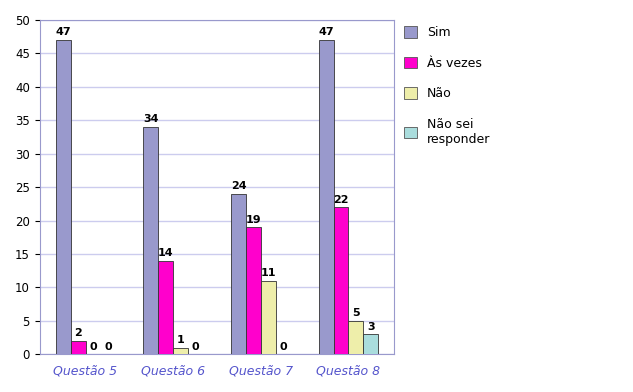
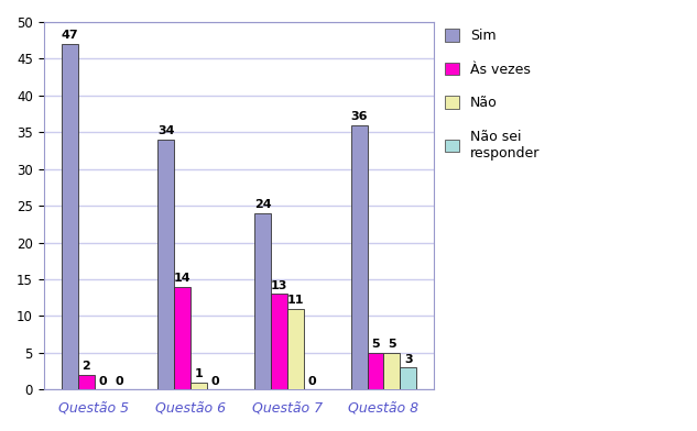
Às vezes/Questão 7: 19 -> 13
Sim/Questão 8: 47 -> 36
Às vezes/Questão 8: 22 -> 5
